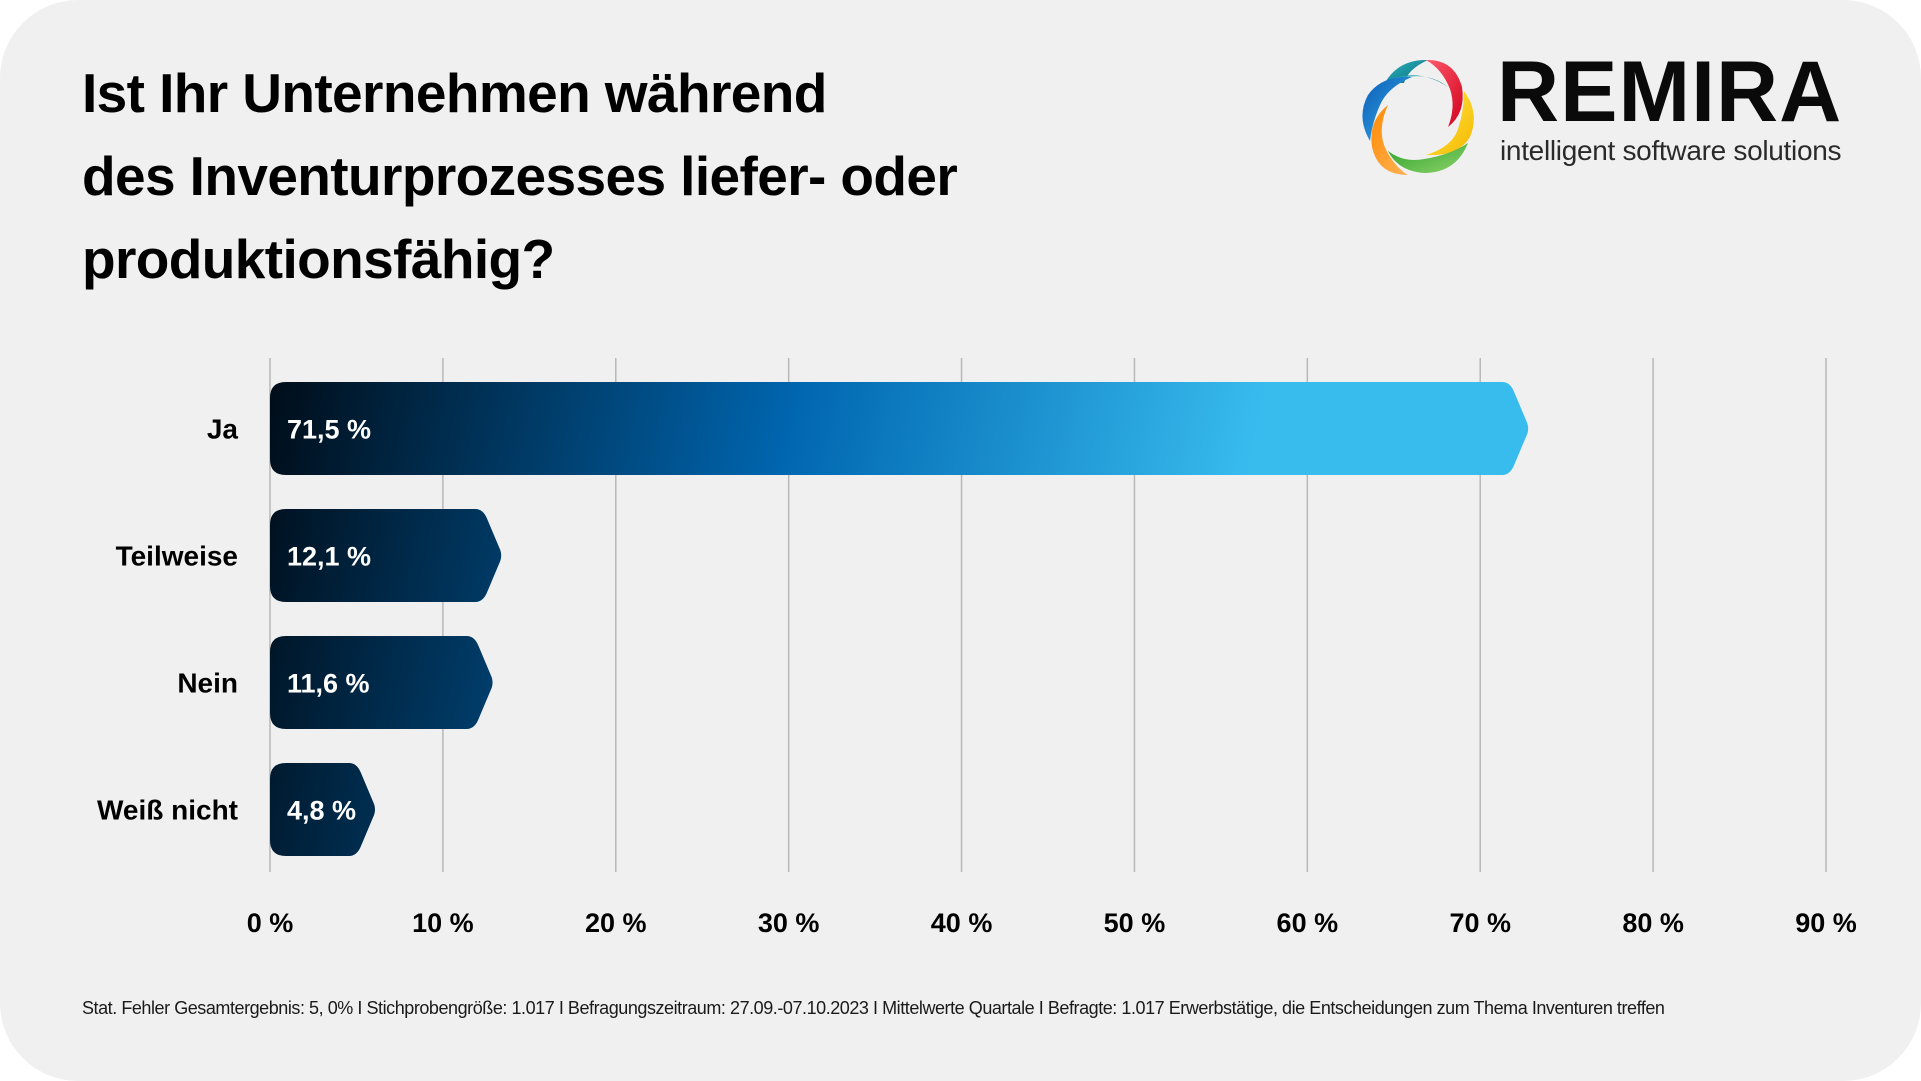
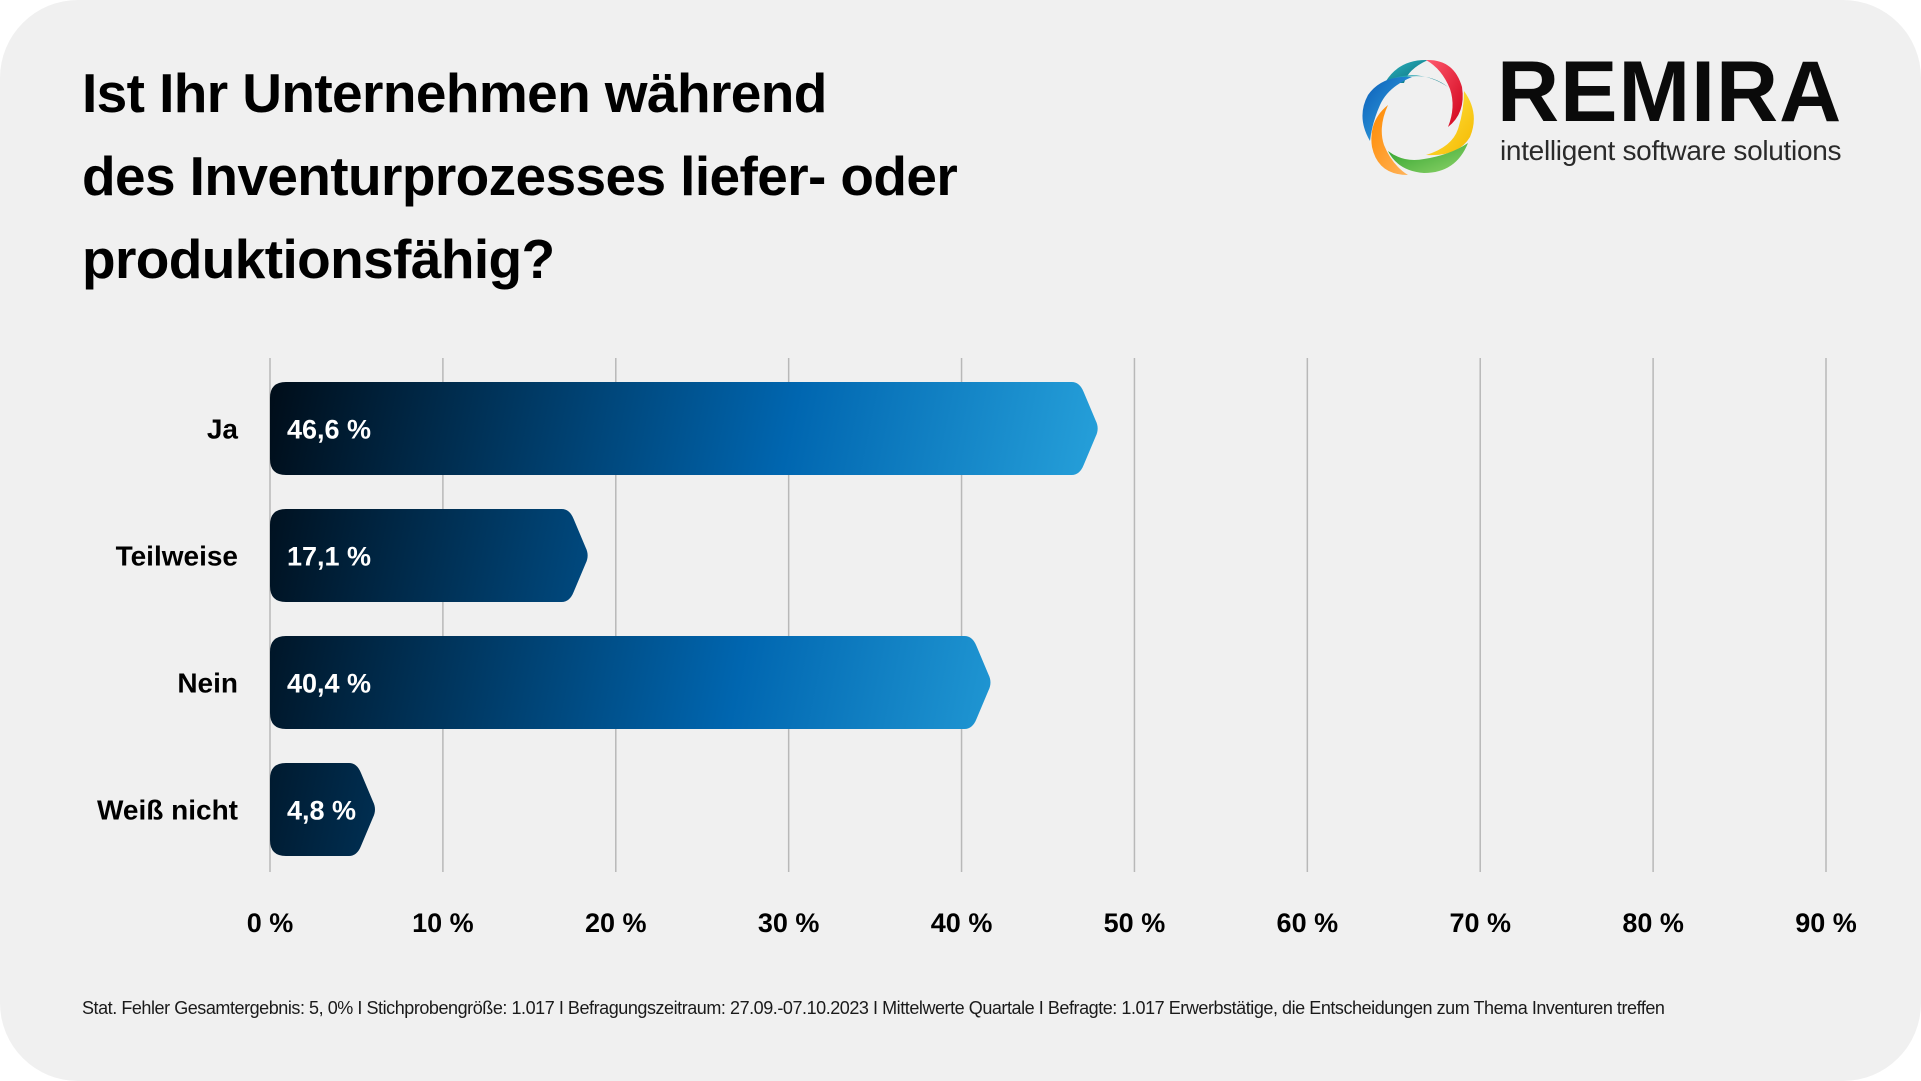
Ja: 71,5 -> 46,6
Teilweise: 12,1 -> 17,1
Nein: 11,6 -> 40,4
